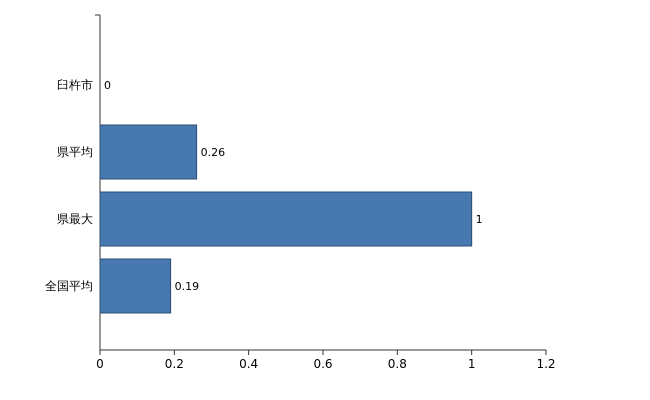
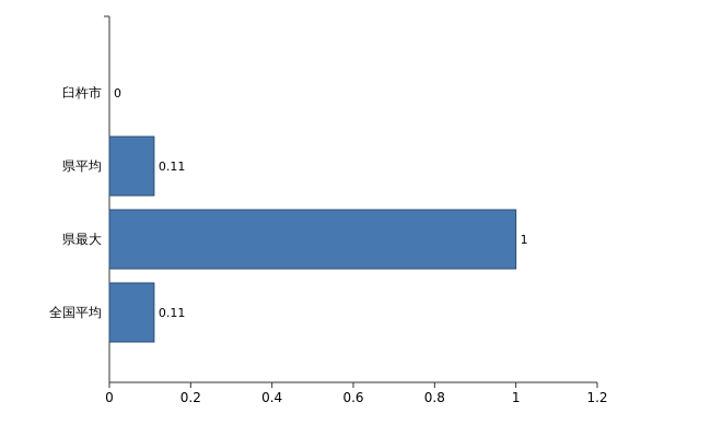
県平均: 0.26 -> 0.11
全国平均: 0.19 -> 0.11
